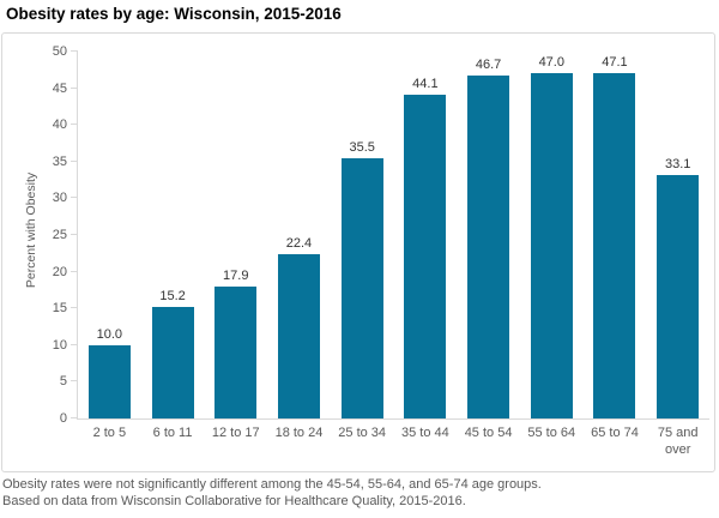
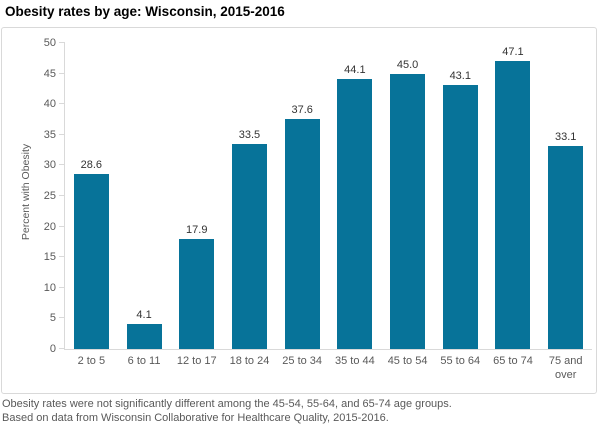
2 to 5: 10.0 -> 28.6
6 to 11: 15.2 -> 4.1
18 to 24: 22.4 -> 33.5
25 to 34: 35.5 -> 37.6
45 to 54: 46.7 -> 45.0
55 to 64: 47.0 -> 43.1
